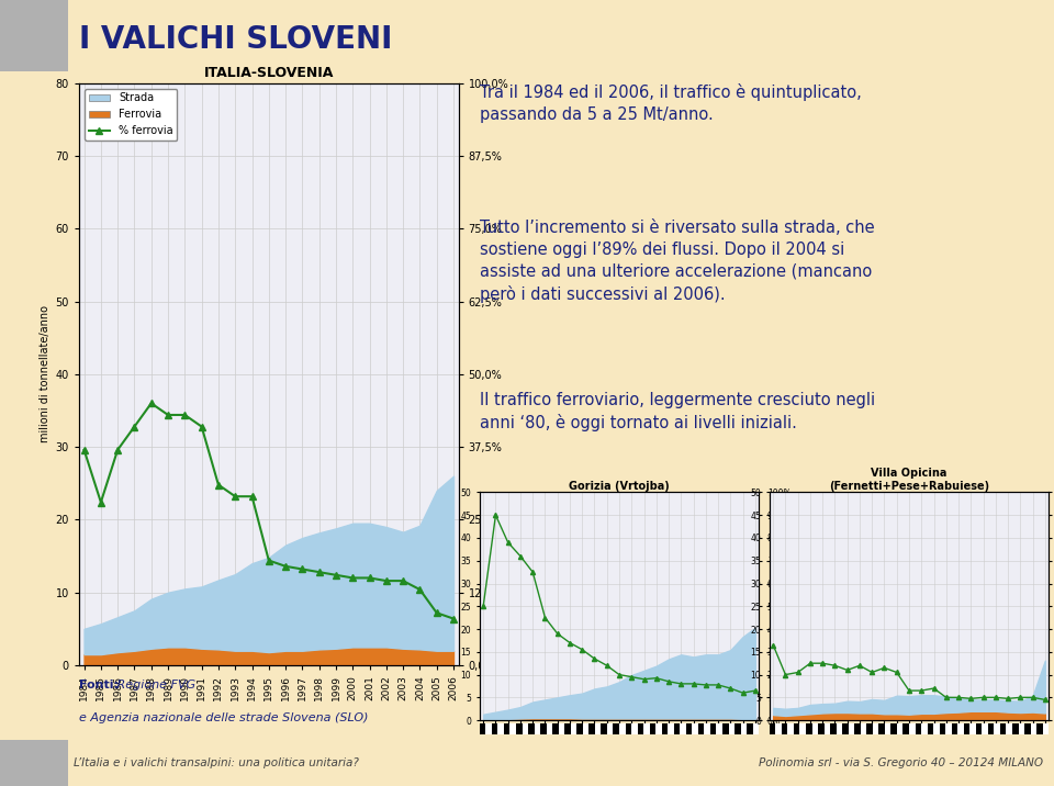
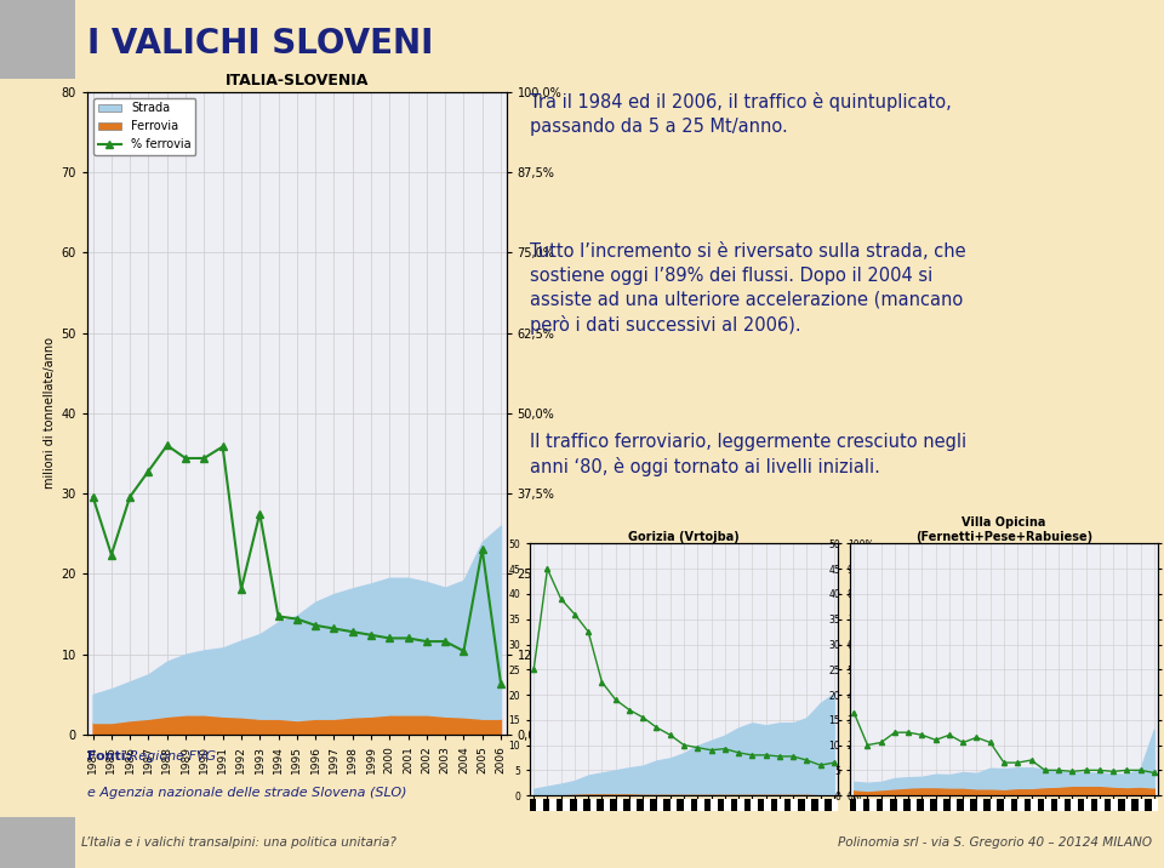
ITALIA-SLOVENIA/% ferrovia/1991: 41,0% -> 44,8%
ITALIA-SLOVENIA/% ferrovia/1992: 31,0% -> 22,6%
ITALIA-SLOVENIA/% ferrovia/1993: 29,0% -> 34,4%
ITALIA-SLOVENIA/% ferrovia/1994: 29,0% -> 18,4%
ITALIA-SLOVENIA/% ferrovia/2005: 9,0% -> 28,8%
